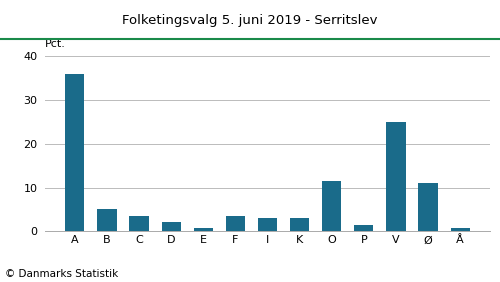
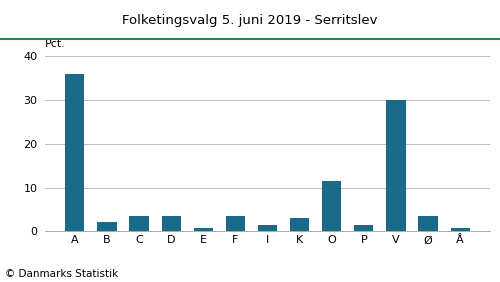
B: 5.0 -> 2.0
D: 2.0 -> 3.5
I: 3.0 -> 1.5
V: 25.0 -> 30.0
Ø: 11.0 -> 3.5
